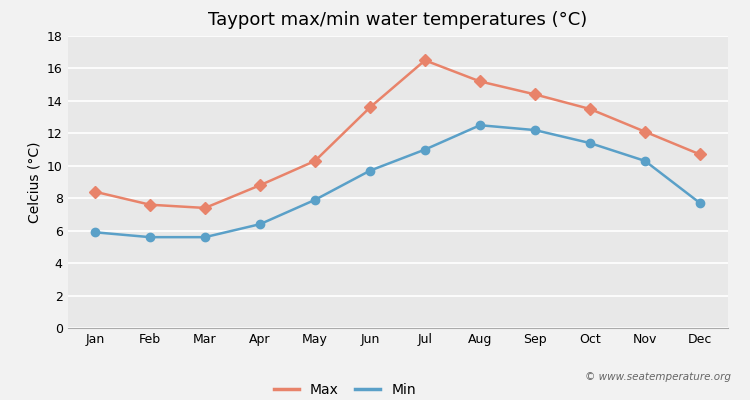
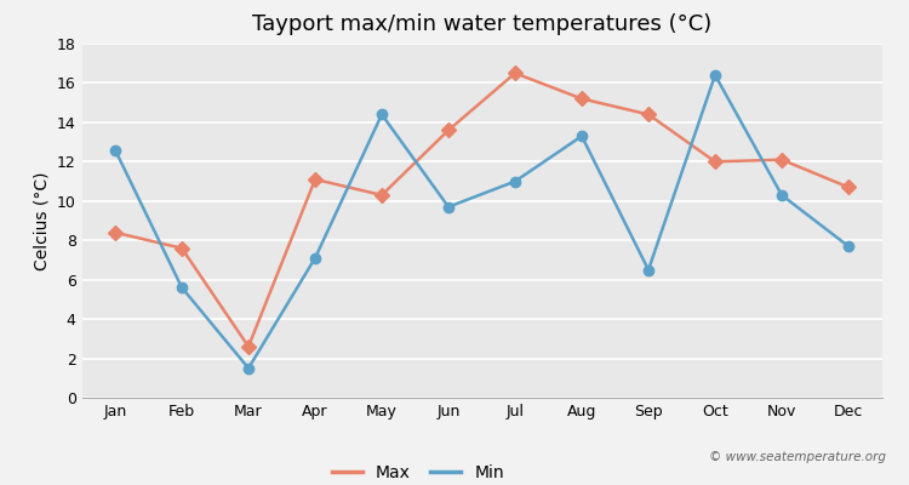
Min/Jan: 5.9 -> 12.6
Max/Mar: 7.4 -> 2.6
Min/Mar: 5.6 -> 1.5
Max/Apr: 8.8 -> 11.1
Min/Apr: 6.4 -> 7.1
Min/May: 7.9 -> 14.4
Min/Aug: 12.5 -> 13.3
Min/Sep: 12.2 -> 6.5
Max/Oct: 13.5 -> 12.0
Min/Oct: 11.4 -> 16.4
